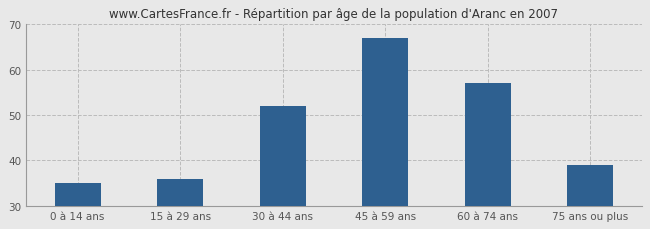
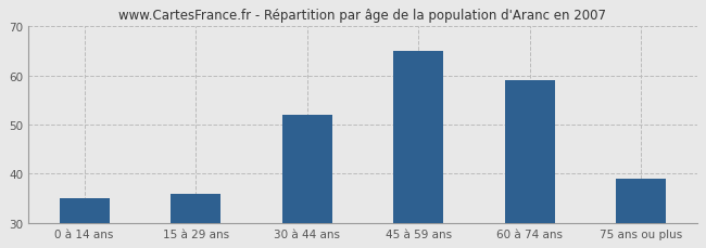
45 à 59 ans: 67 -> 65
60 à 74 ans: 57 -> 59
